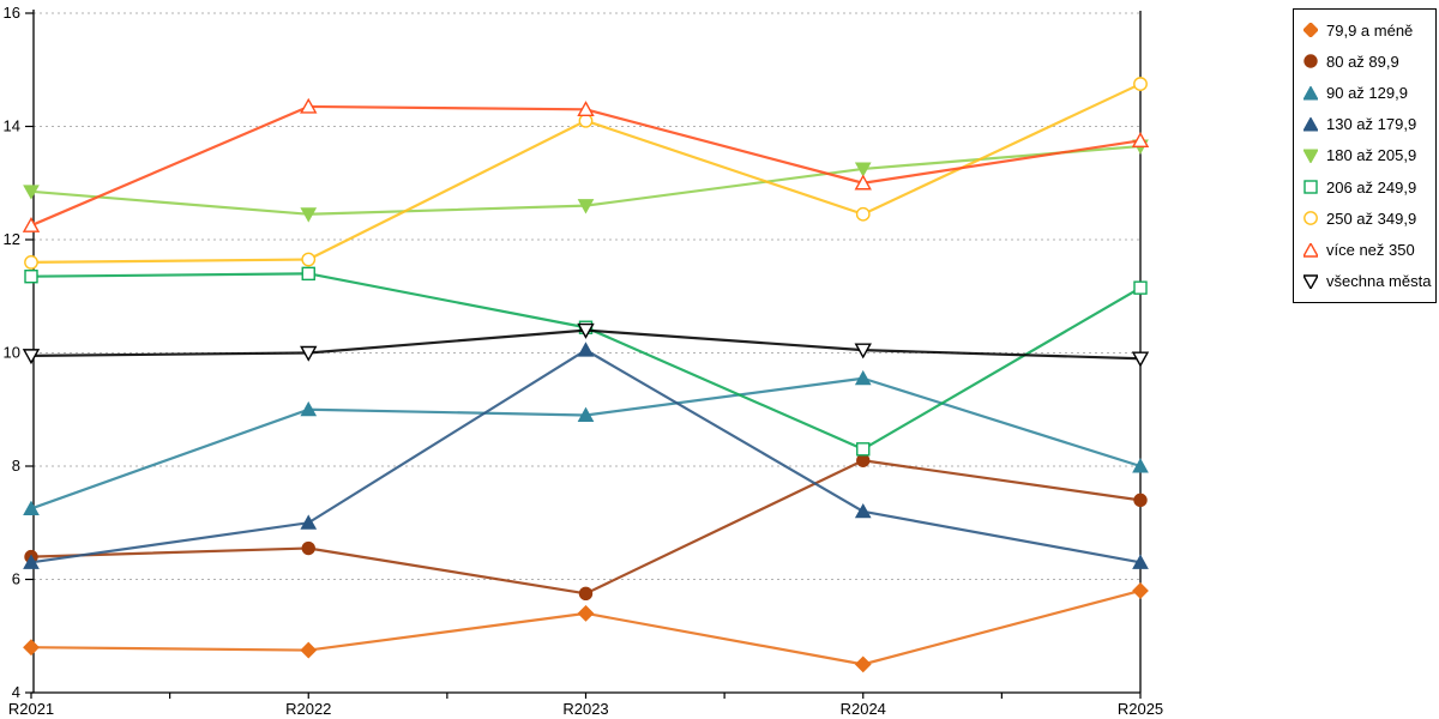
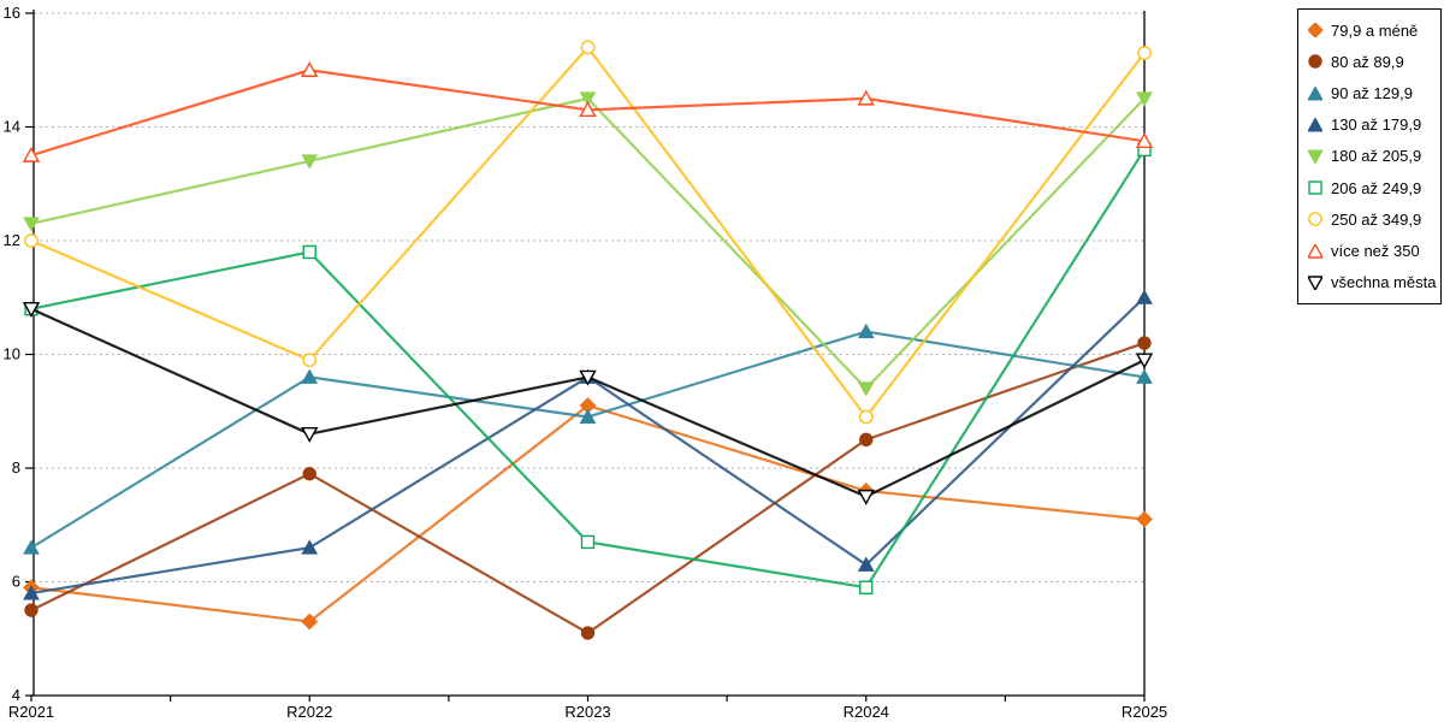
79,9 a méně/R2021: 4.8 -> 5.9
80 až 89,9/R2021: 6.4 -> 5.5
90 až 129,9/R2021: 7.2 -> 6.6
130 až 179,9/R2021: 6.3 -> 5.8
180 až 205,9/R2021: 12.8 -> 12.3
206 až 249,9/R2021: 11.3 -> 10.8
250 až 349,9/R2021: 11.6 -> 12.0
více než 350/R2021: 12.2 -> 13.5
všechna města/R2021: 9.9 -> 10.8
79,9 a méně/R2022: 4.8 -> 5.3
80 až 89,9/R2022: 6.5 -> 7.9
90 až 129,9/R2022: 9.0 -> 9.6
130 až 179,9/R2022: 7.0 -> 6.6
180 až 205,9/R2022: 12.4 -> 13.4
206 až 249,9/R2022: 11.4 -> 11.8
250 až 349,9/R2022: 11.7 -> 9.9
více než 350/R2022: 14.3 -> 15.0
všechna města/R2022: 10.0 -> 8.6
79,9 a méně/R2023: 5.4 -> 9.1
80 až 89,9/R2023: 5.8 -> 5.1
130 až 179,9/R2023: 10.1 -> 9.6
180 až 205,9/R2023: 12.6 -> 14.5
206 až 249,9/R2023: 10.4 -> 6.7
250 až 349,9/R2023: 14.1 -> 15.4
všechna města/R2023: 10.4 -> 9.6
79,9 a méně/R2024: 4.5 -> 7.6
80 až 89,9/R2024: 8.1 -> 8.5
90 až 129,9/R2024: 9.6 -> 10.4
130 až 179,9/R2024: 7.2 -> 6.3
180 až 205,9/R2024: 13.2 -> 9.4
206 až 249,9/R2024: 8.3 -> 5.9
250 až 349,9/R2024: 12.4 -> 8.9
více než 350/R2024: 13.0 -> 14.5
všechna města/R2024: 10.1 -> 7.5
79,9 a méně/R2025: 5.8 -> 7.1
80 až 89,9/R2025: 7.4 -> 10.2
90 až 129,9/R2025: 8.0 -> 9.6
130 až 179,9/R2025: 6.3 -> 11.0
180 až 205,9/R2025: 13.7 -> 14.5
206 až 249,9/R2025: 11.2 -> 13.6
250 až 349,9/R2025: 14.8 -> 15.3
